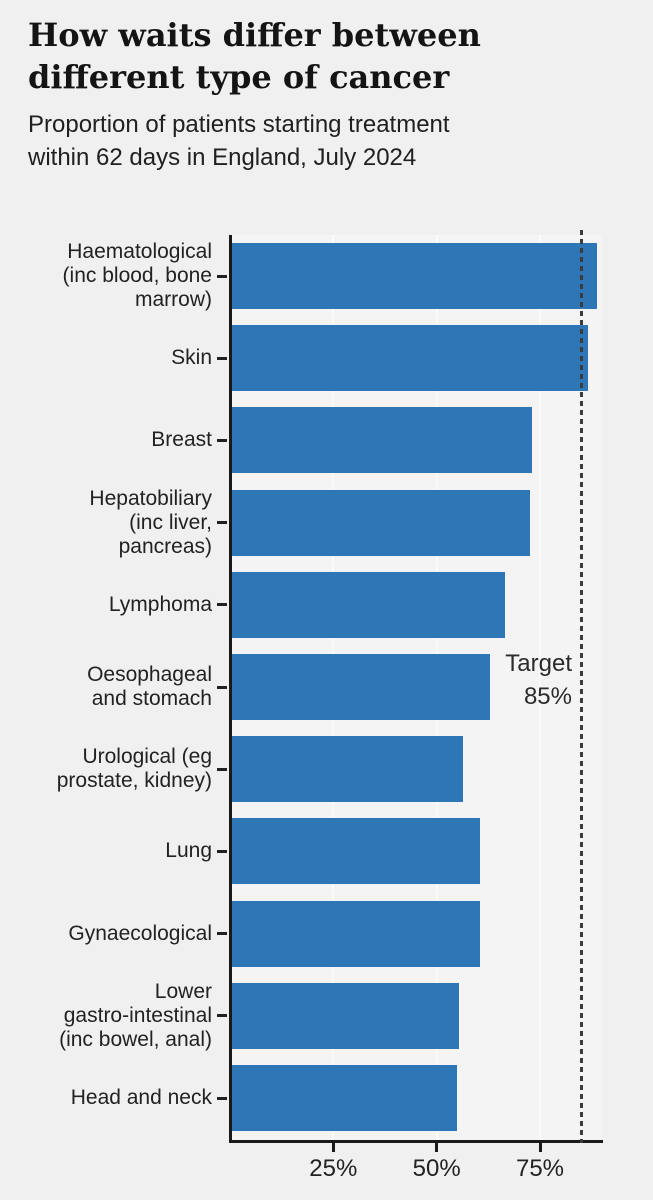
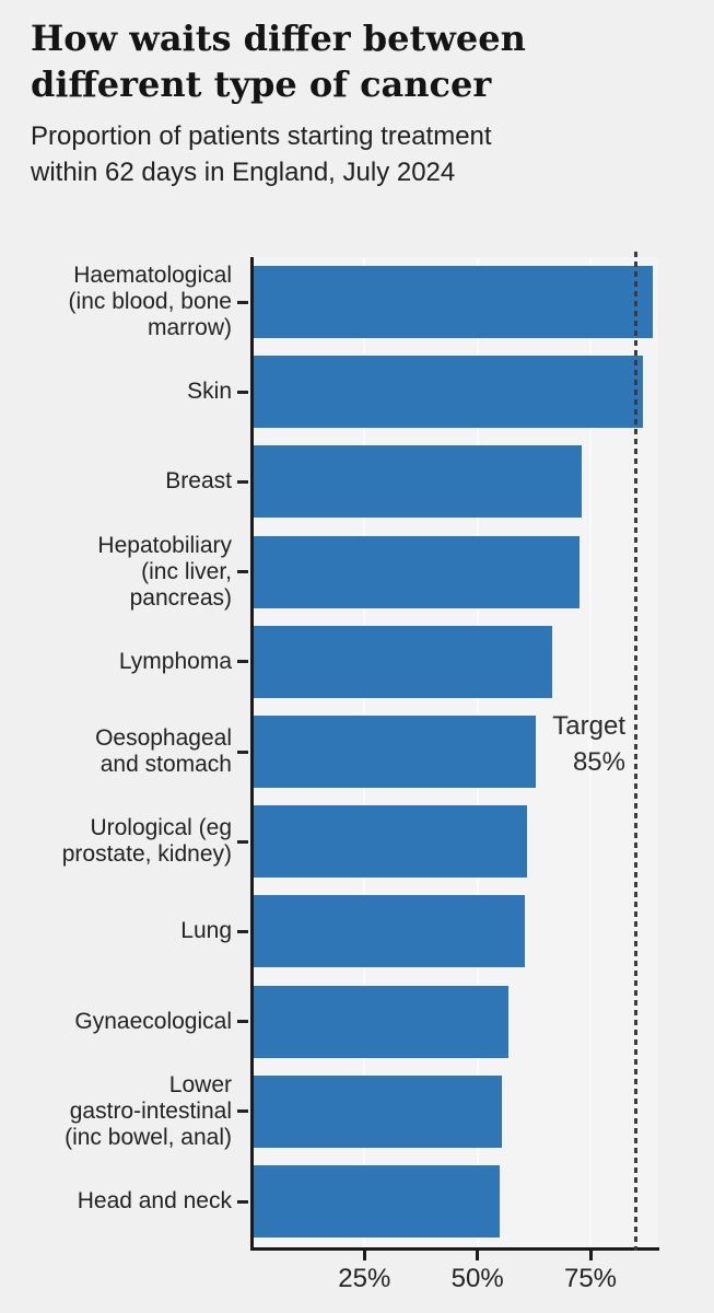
Urological (eg prostate, kidney): 56% -> 60%
Gynaecological: 60% -> 56%
